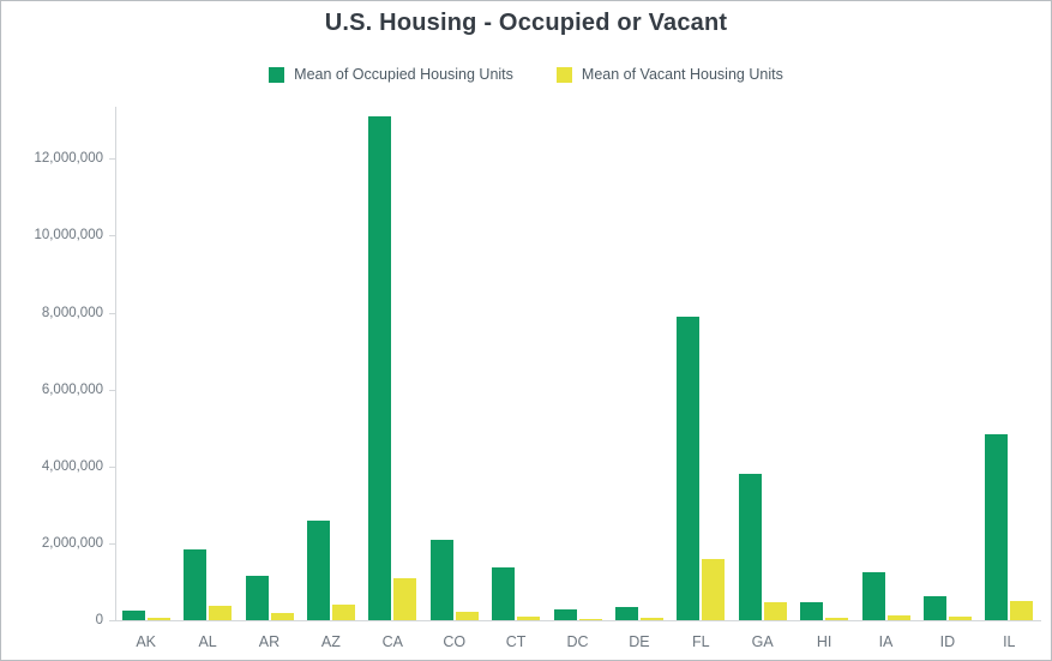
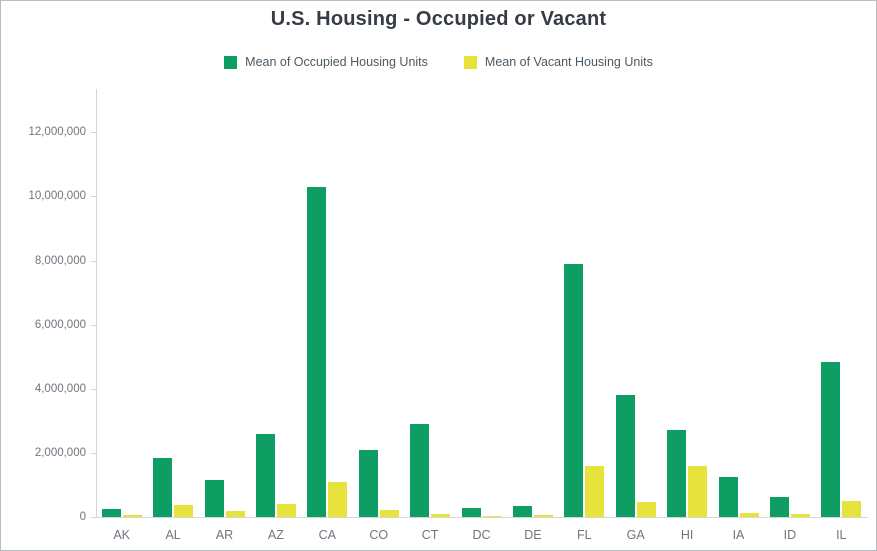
Mean of Occupied Housing Units/CA: 13100000 -> 10300000
Mean of Occupied Housing Units/CT: 1400000 -> 2900000
Mean of Occupied Housing Units/HI: 500000 -> 2700000
Mean of Vacant Housing Units/HI: 100000 -> 1600000
